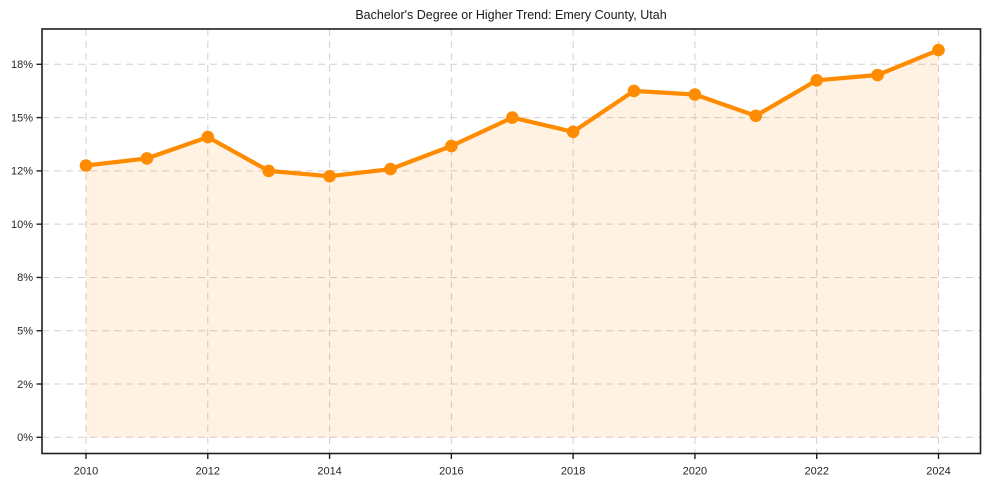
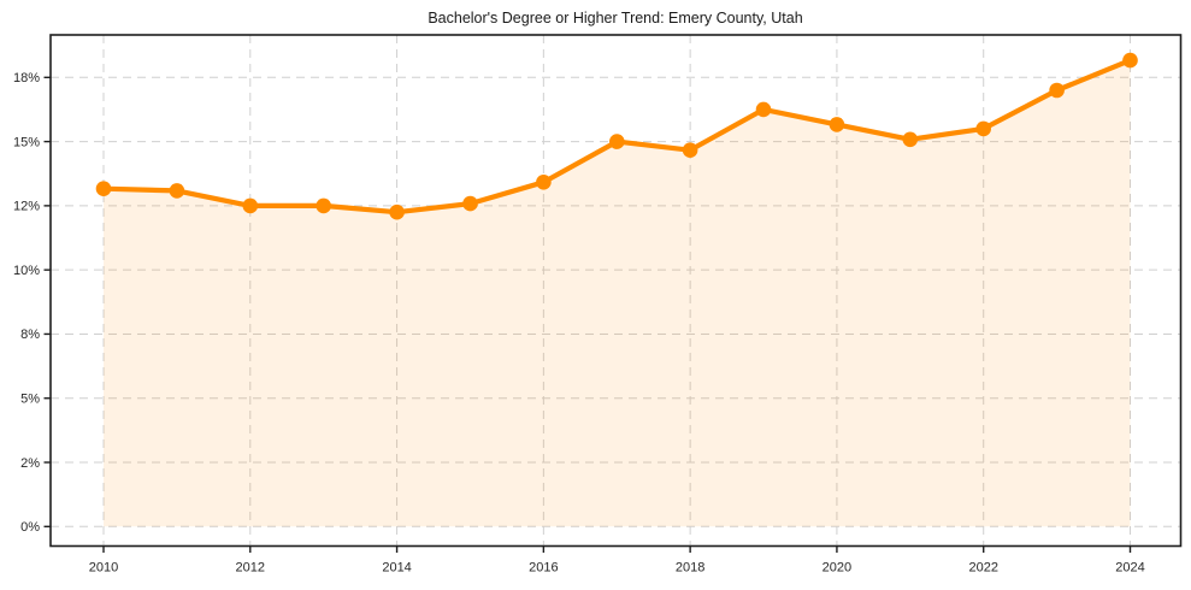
2010: 12.3% -> 12.8%
2012: 13.9% -> 12.0%
2016: 13.4% -> 13.1%
2018: 14.2% -> 14.6%
2020: 16.3% -> 15.8%
2022: 17.1% -> 15.6%
